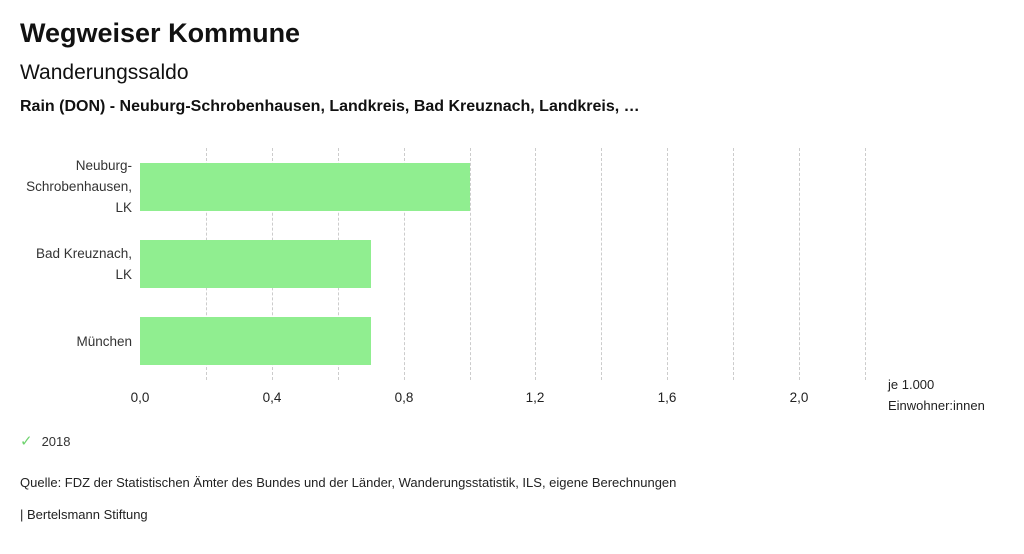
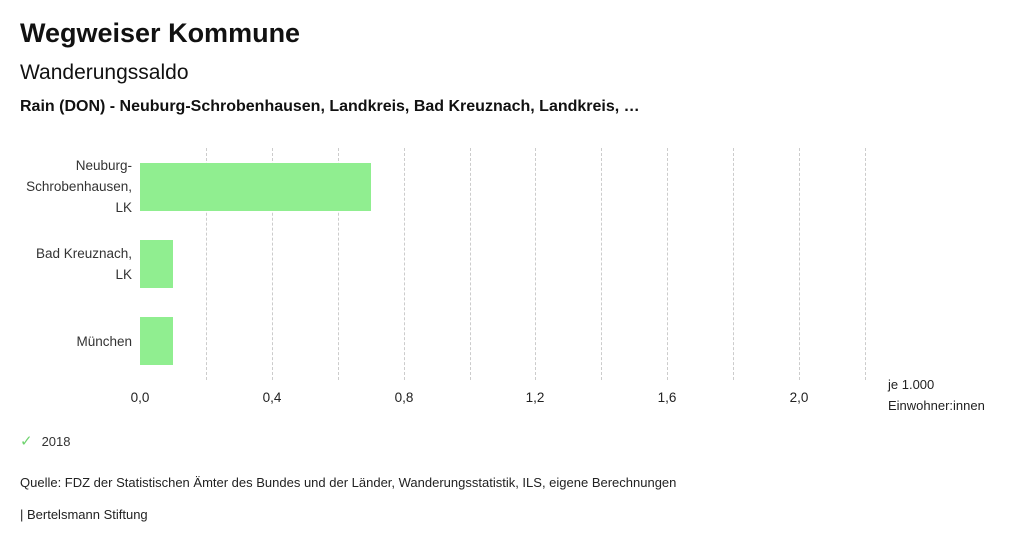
Neuburg-Schrobenhausen, LK: 1,0 -> 0,7
Bad Kreuznach, LK: 0,7 -> 0,1
München: 0,7 -> 0,1
